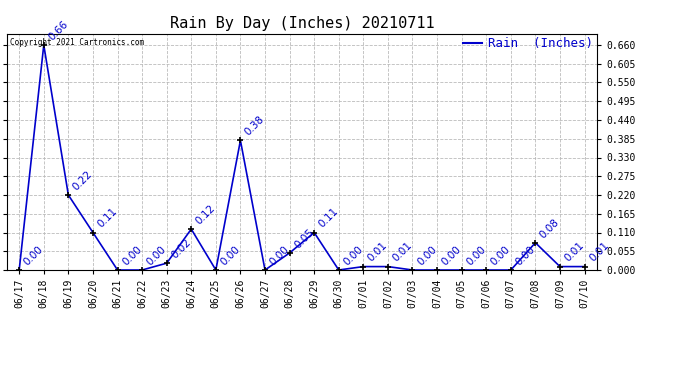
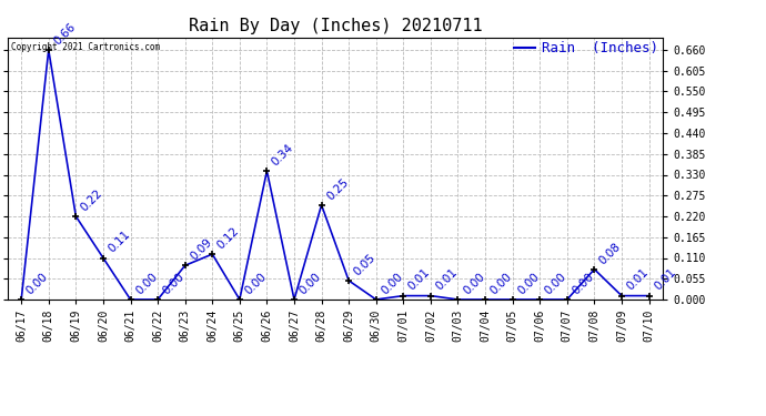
06/23: 0.02 -> 0.09
06/26: 0.38 -> 0.34
06/28: 0.05 -> 0.25
06/29: 0.11 -> 0.05
